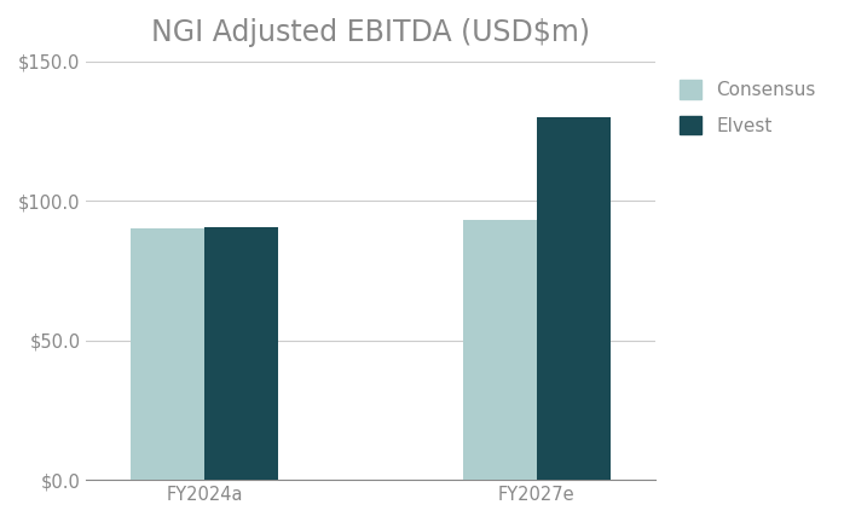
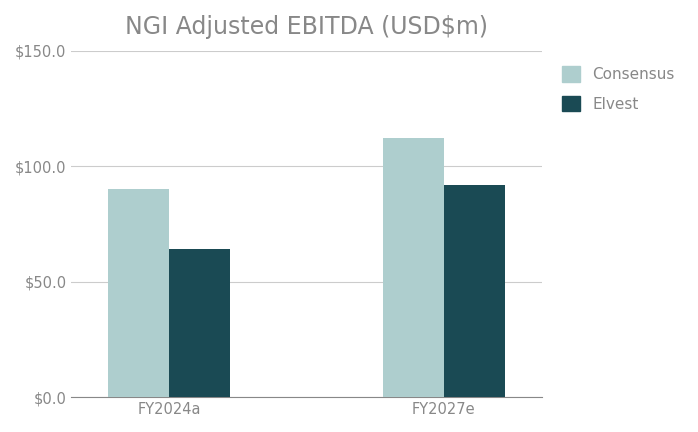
Elvest/FY2024a: $90.5 -> $64.0
Consensus/FY2027e: $93 -> $112
Elvest/FY2027e: $130.0 -> $92.0
